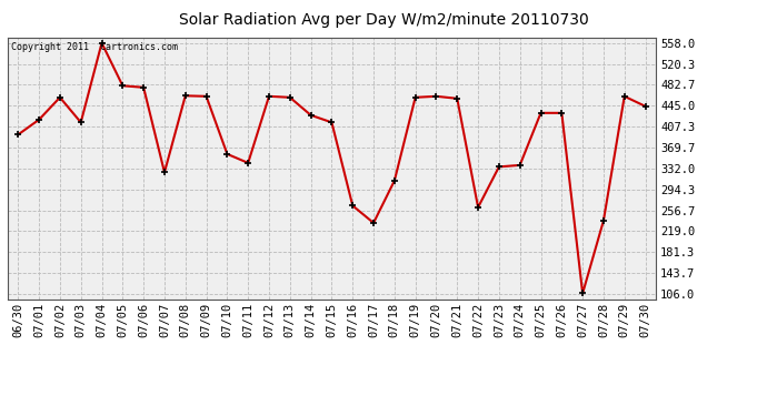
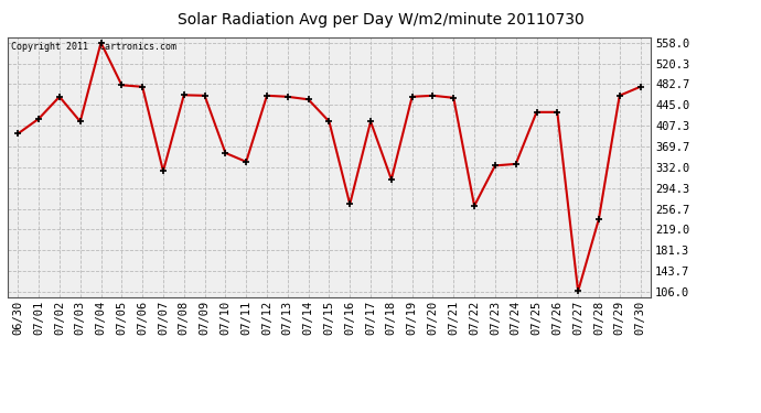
07/14: 428 -> 455
07/17: 234 -> 415
07/30: 444 -> 478
